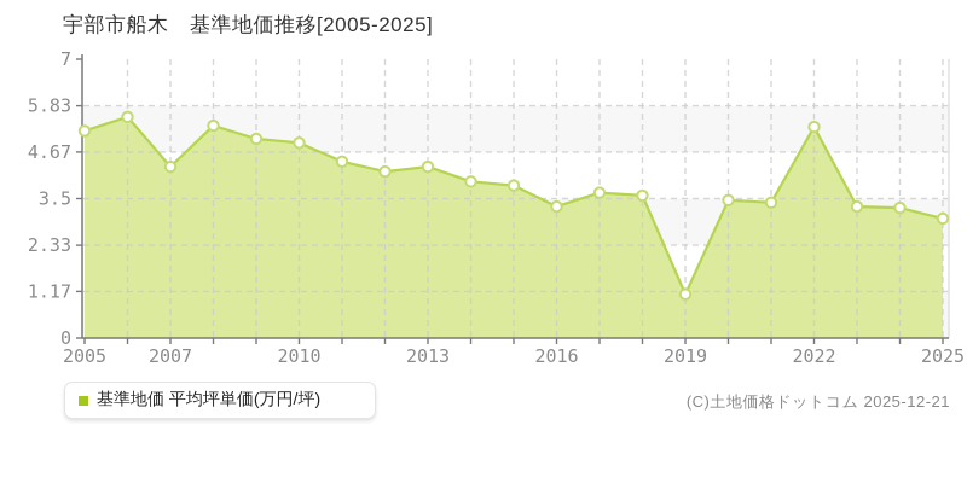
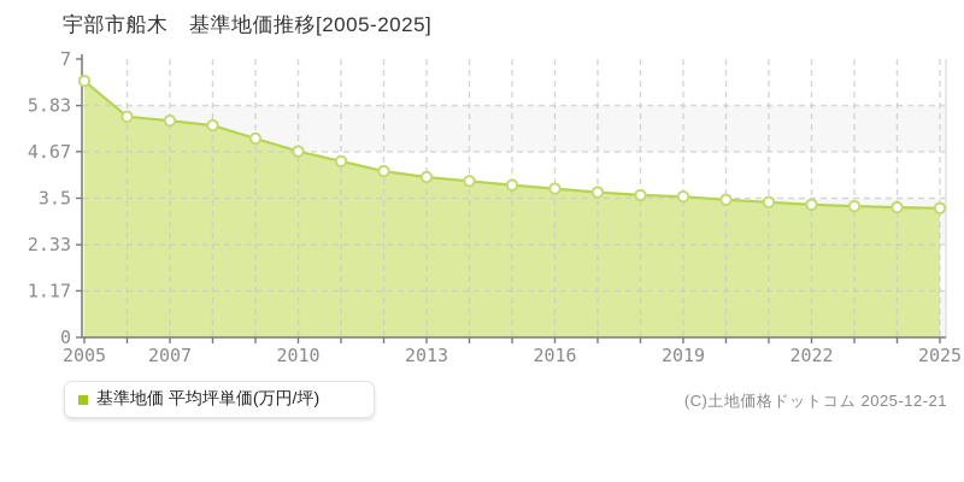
2005: 5.2 -> 6.5
2007: 4.3 -> 5.5
2010: 4.9 -> 4.7
2013: 4.3 -> 4.0
2016: 3.3 -> 3.7
2019: 1.1 -> 3.5
2022: 5.3 -> 3.3
2025: 3.0 -> 3.2
